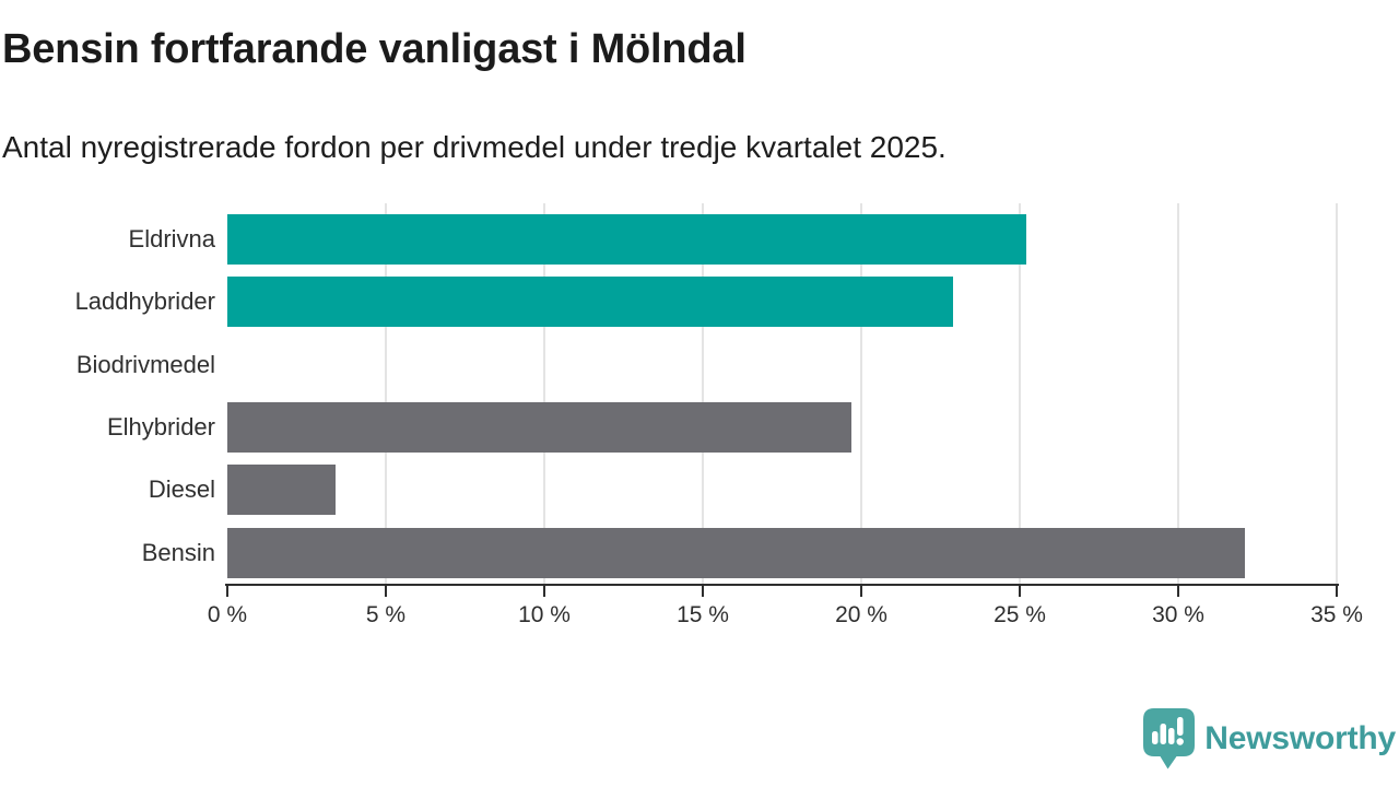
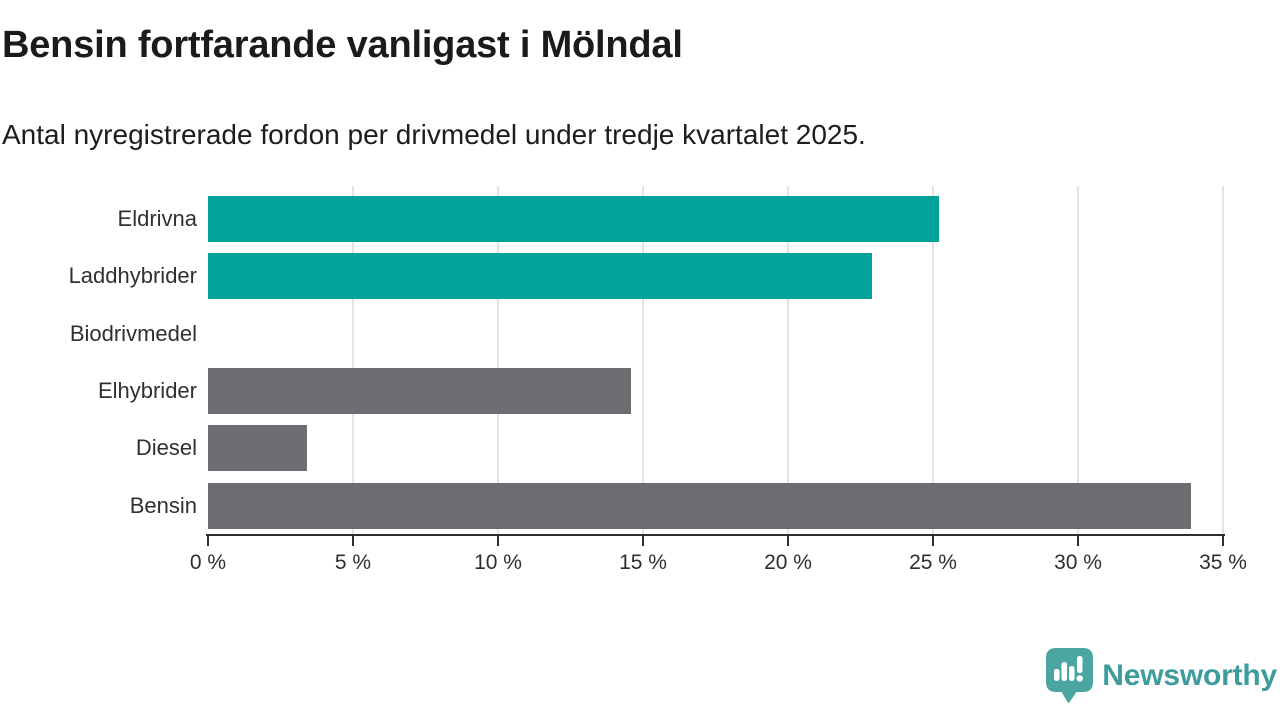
Elhybrider: 19.7% -> 14.6%
Bensin: 32.1% -> 33.9%
